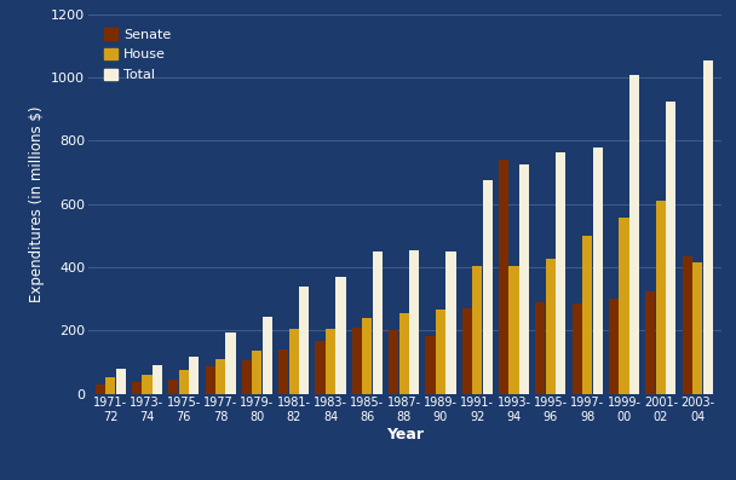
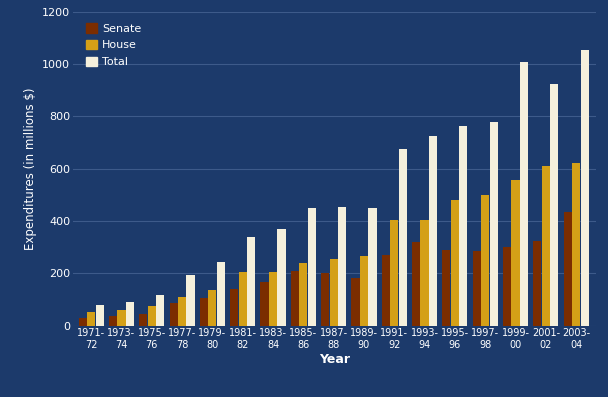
Senate/1993- 94: 740 -> 320
House/1995- 96: 425 -> 480
House/2003- 04: 415 -> 620
